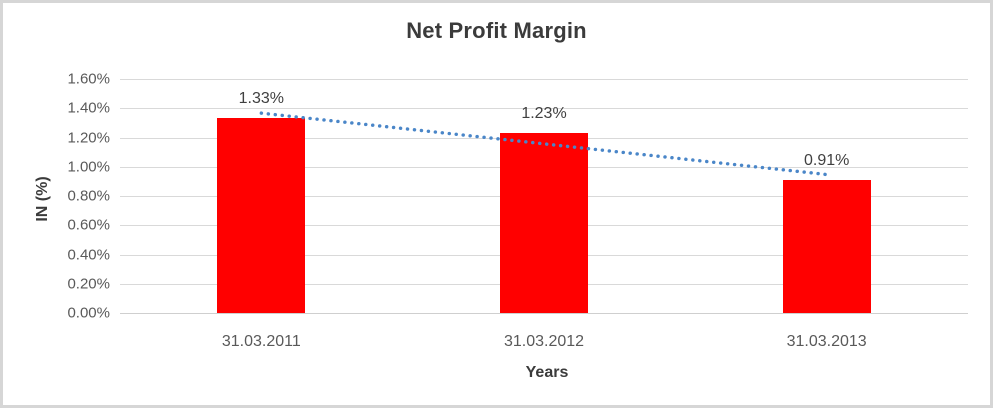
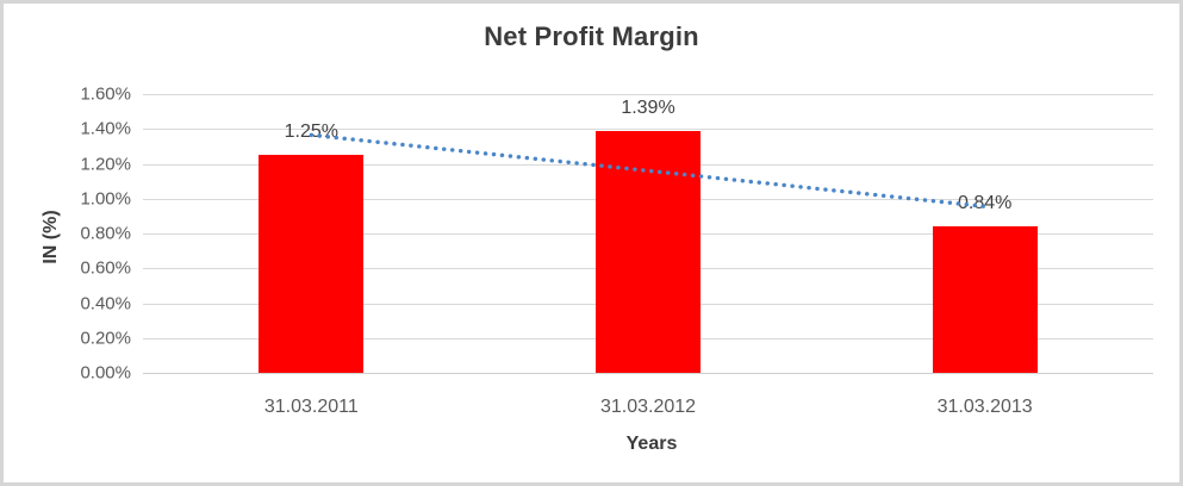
31.03.2011: 1.33% -> 1.25%
31.03.2012: 1.23% -> 1.39%
31.03.2013: 0.91% -> 0.84%
